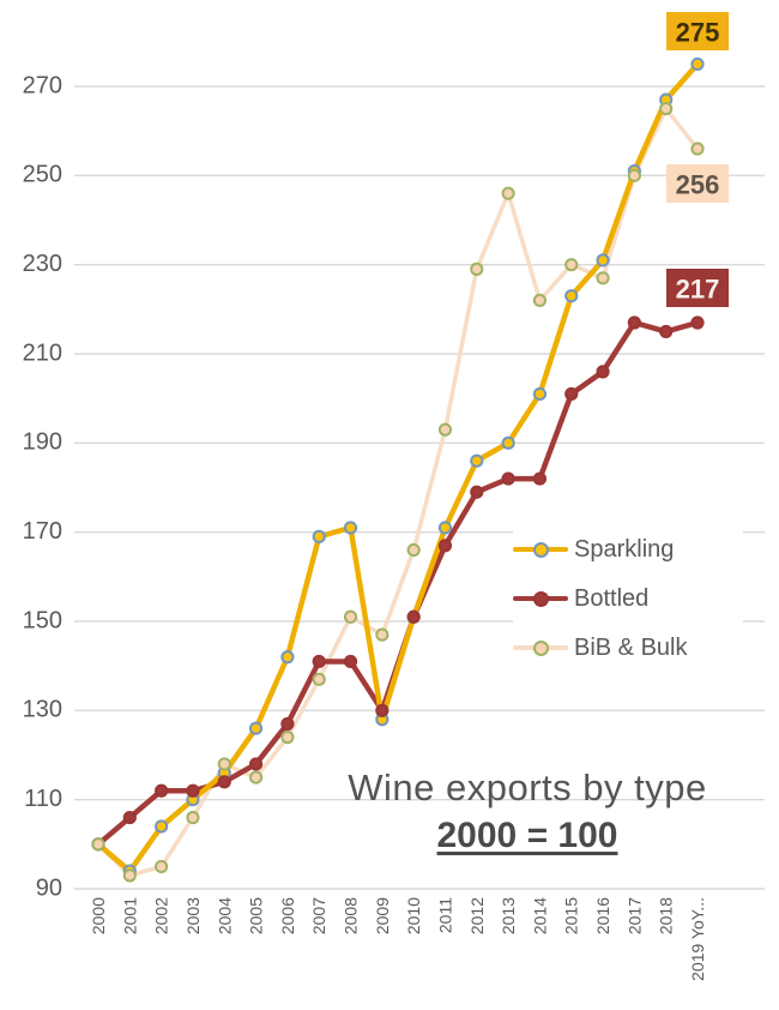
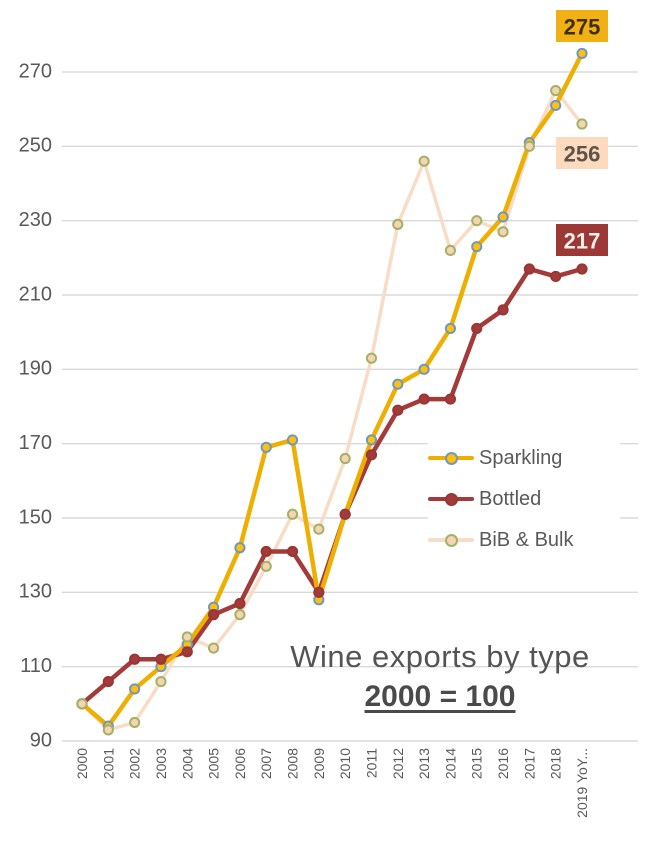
Bottled/2005: 118 -> 124
Sparkling/2018: 267 -> 261
